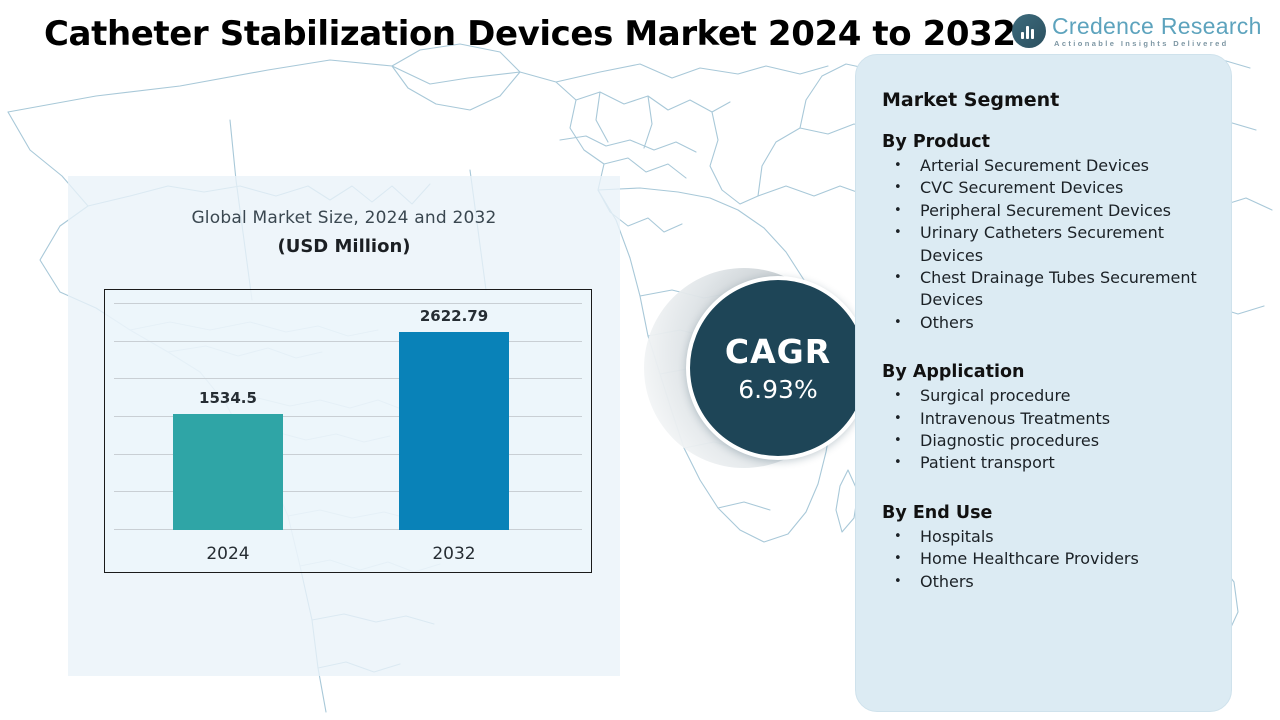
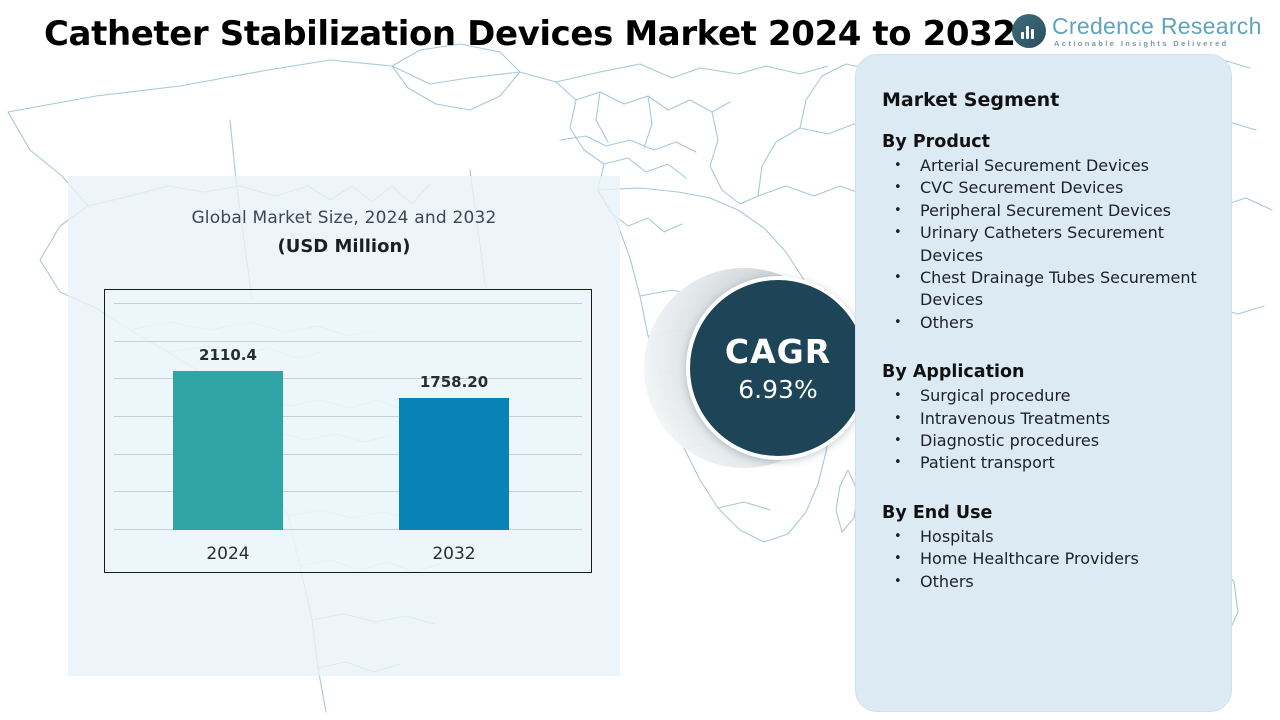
2024: 1534.5 -> 2110.4
2032: 2622.79 -> 1758.20
